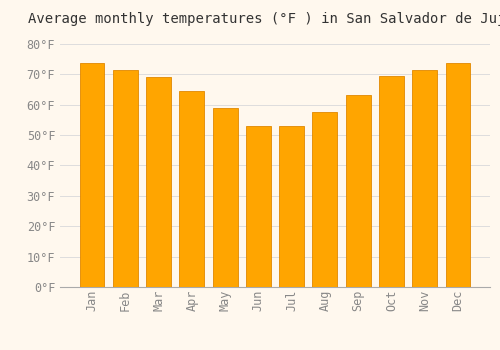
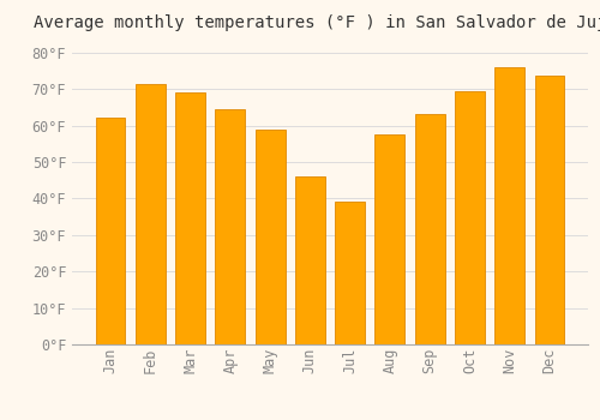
Jan: 73.5°F -> 62.0°F
Jun: 53.0°F -> 46.0°F
Jul: 53.0°F -> 39.0°F
Nov: 71.5°F -> 76.0°F
